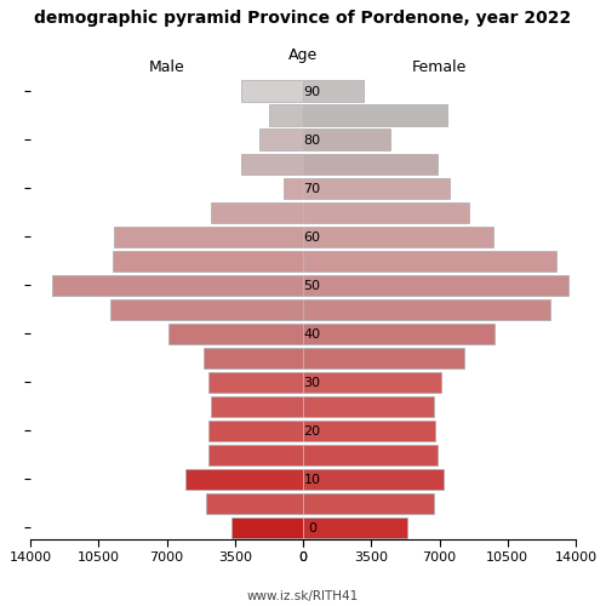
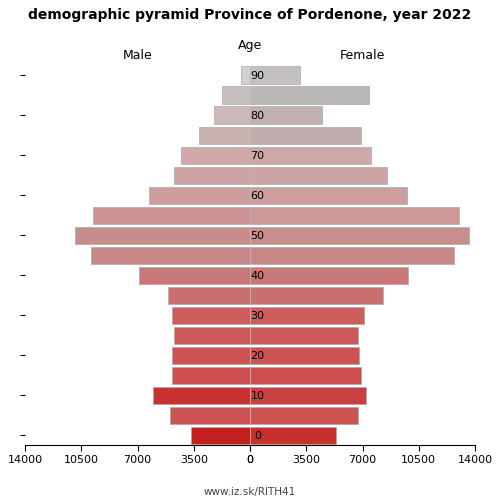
Male/90: 3200 -> 600
Male/70: 1000 -> 4300
Male/60: 9700 -> 6300
Male/50: 12900 -> 10900
